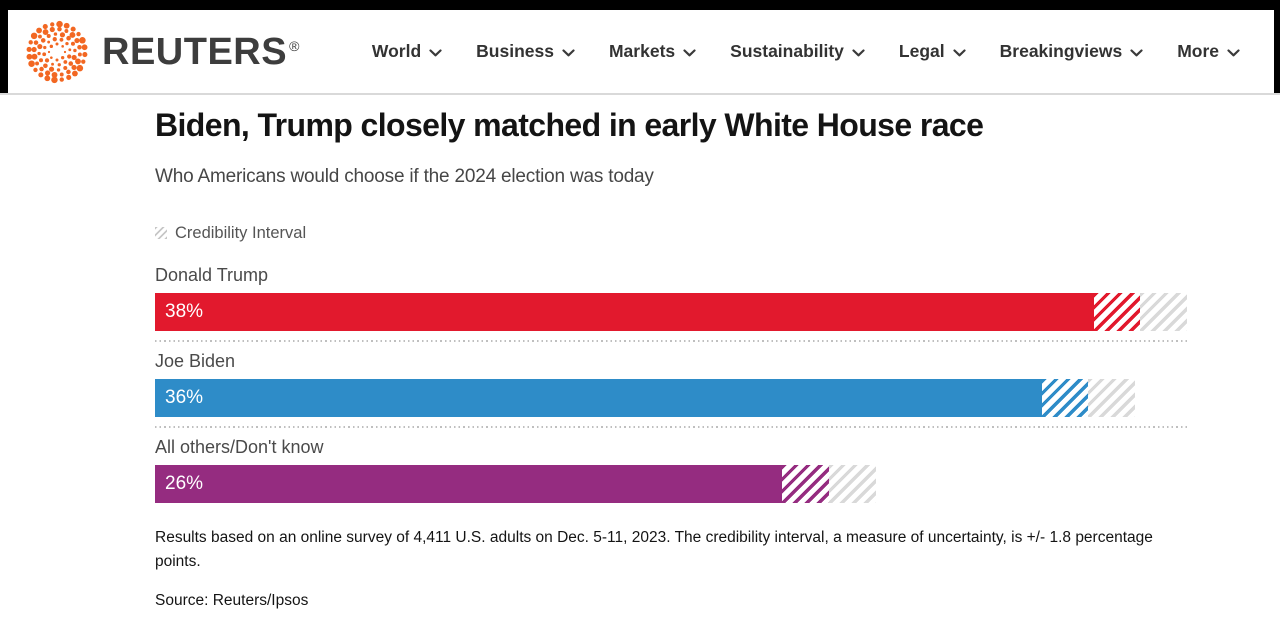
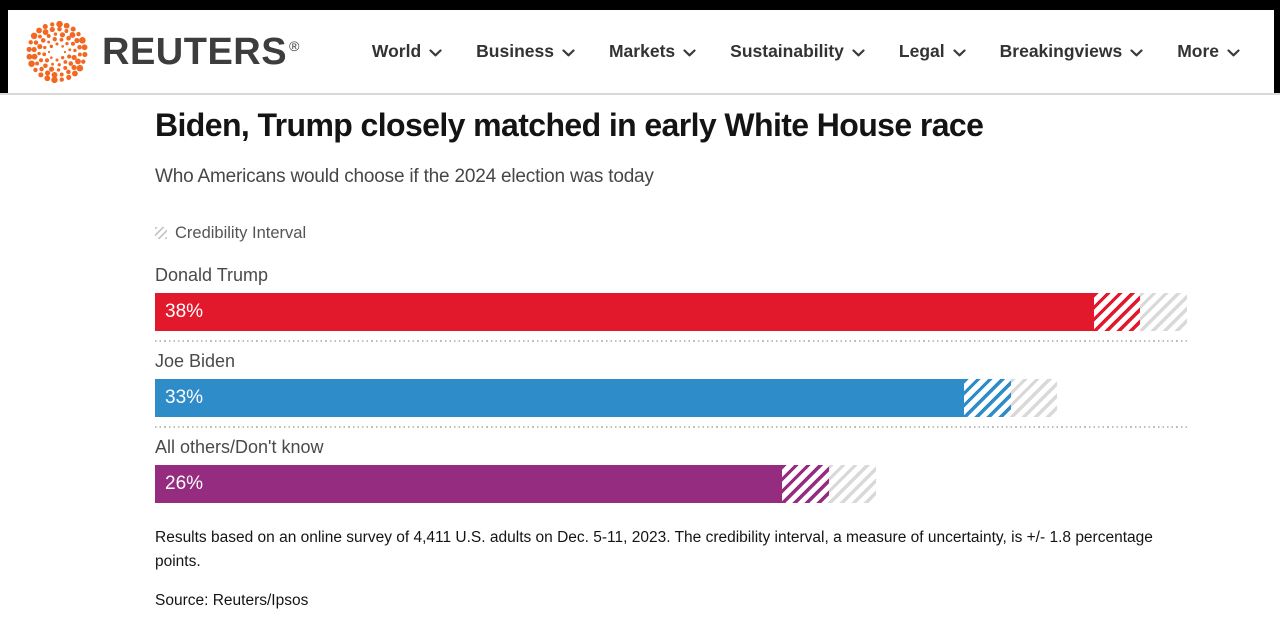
Joe Biden: 36% -> 33%
